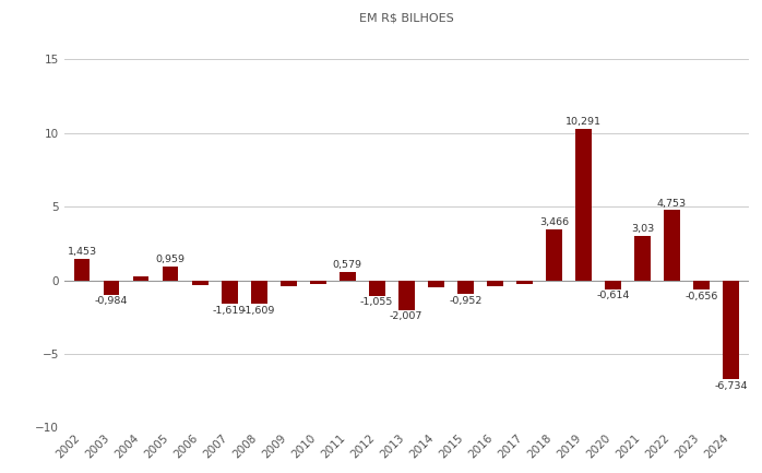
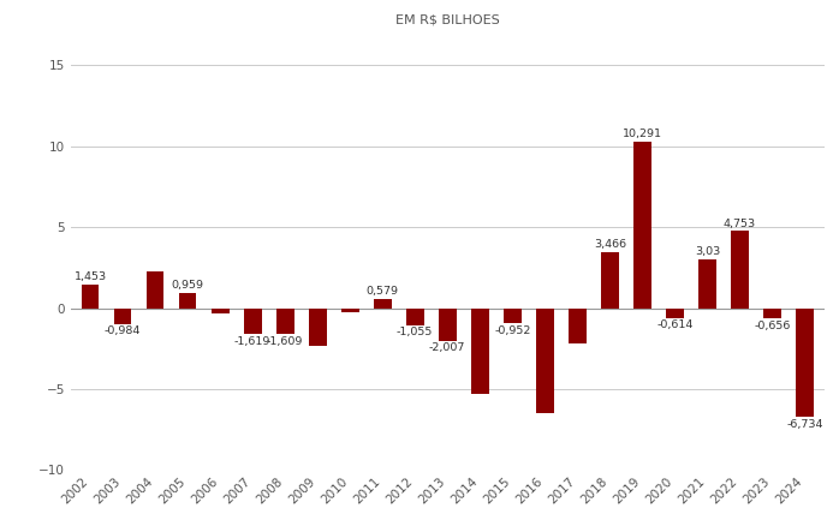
2004: 0.3 -> 2.3
2009: -0.4 -> -2.3
2014: -0.5 -> -5.3
2016: -0.4 -> -6.5
2017: -0.3 -> -2.2
